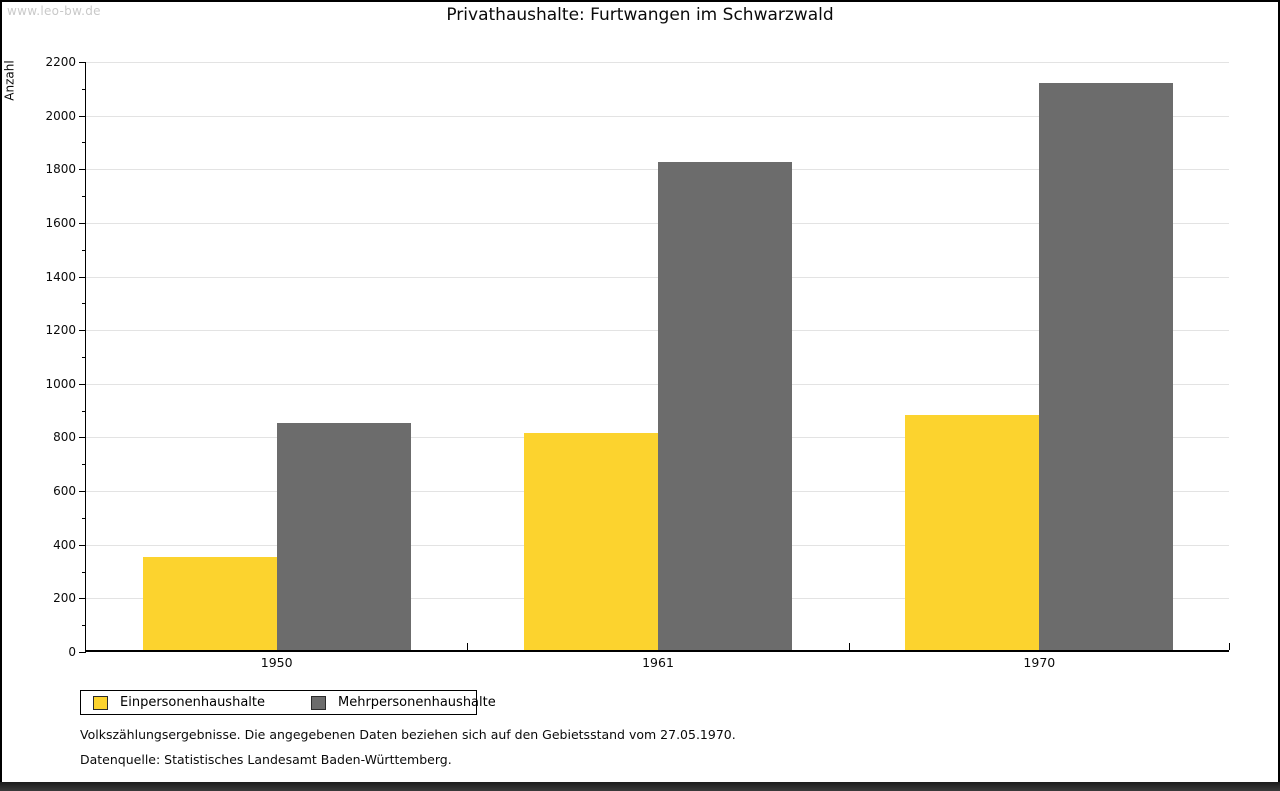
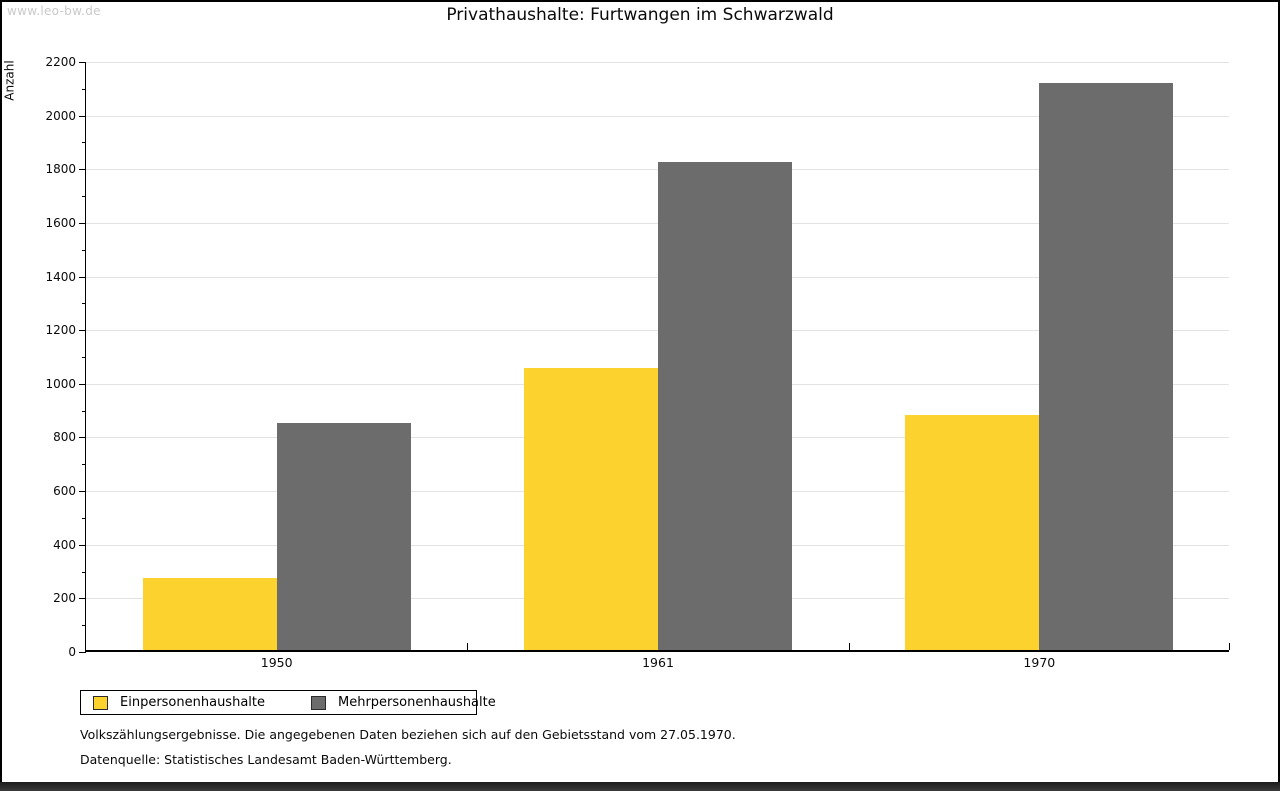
Einpersonenhaushalte/1950: 340 -> 270
Einpersonenhaushalte/1961: 810 -> 1050
